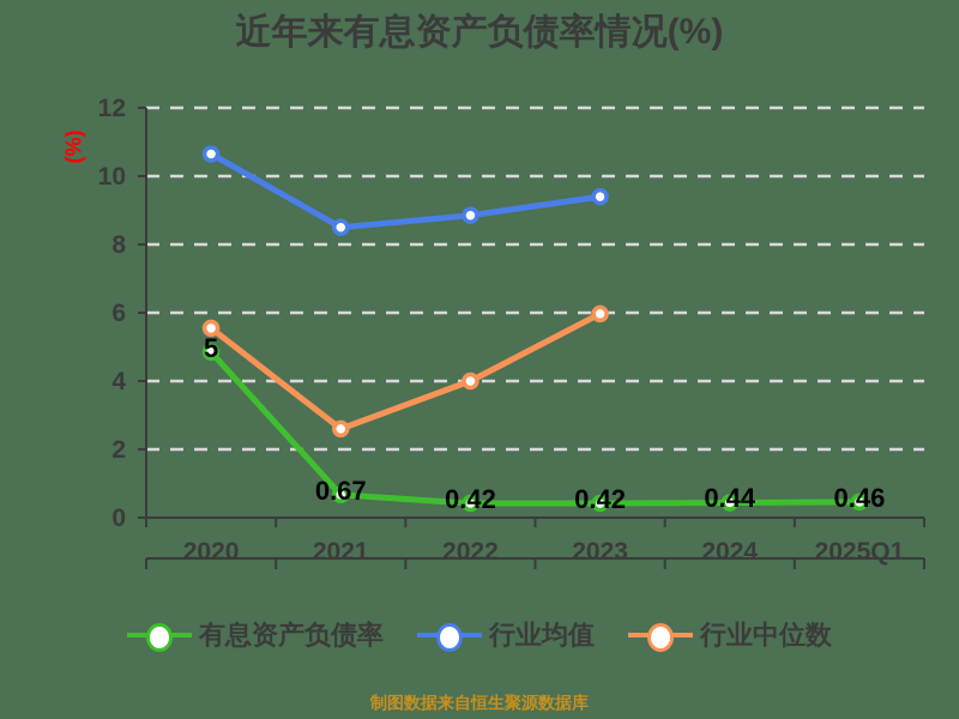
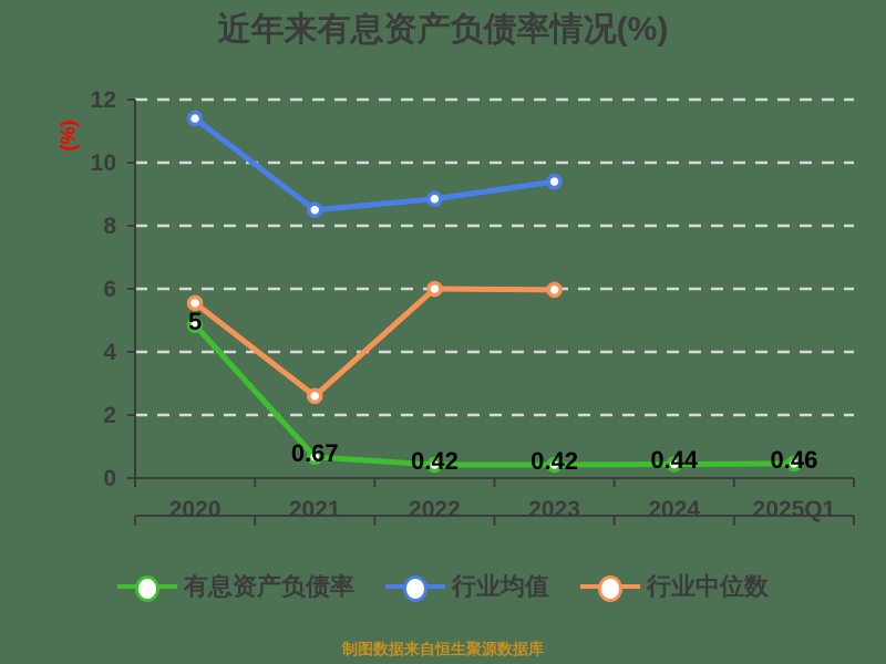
行业均值/2020: 10.7 -> 11.4
行业中位数/2022: 4.0 -> 6.0
